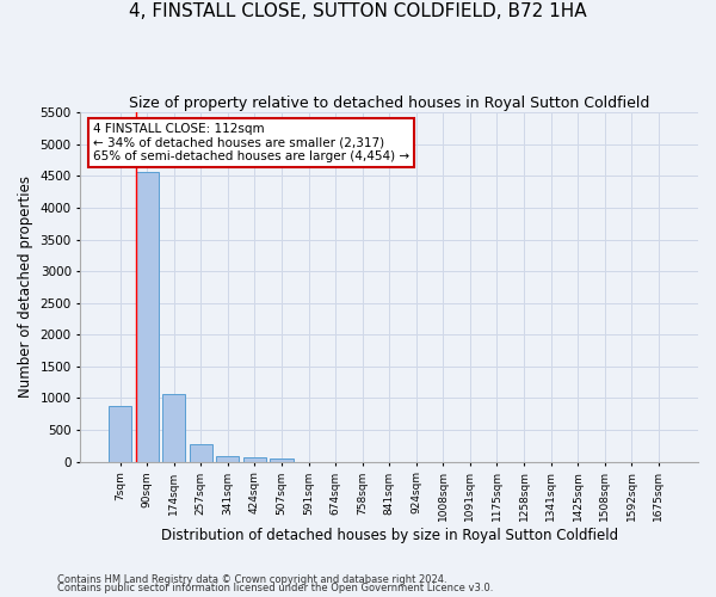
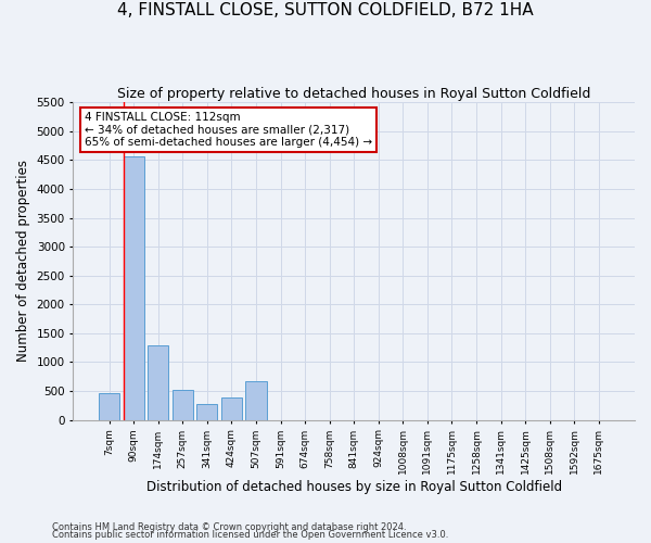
7sqm: 880 -> 460
174sqm: 1060 -> 1300
257sqm: 280 -> 520
341sqm: 90 -> 280
424sqm: 80 -> 380
507sqm: 50 -> 680
